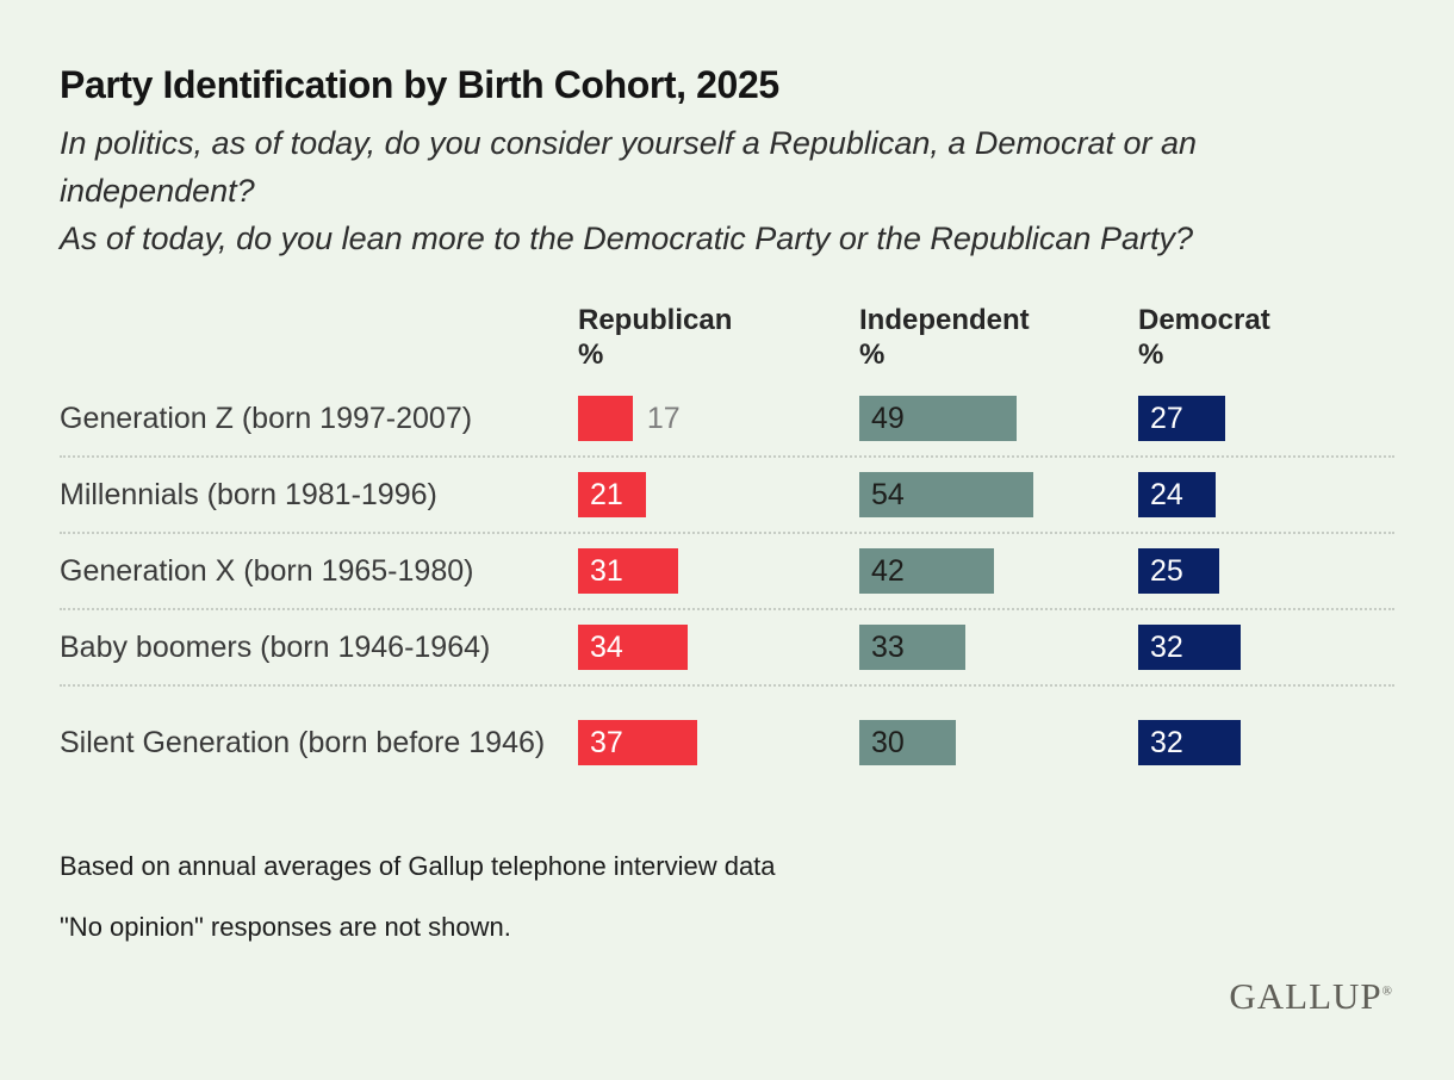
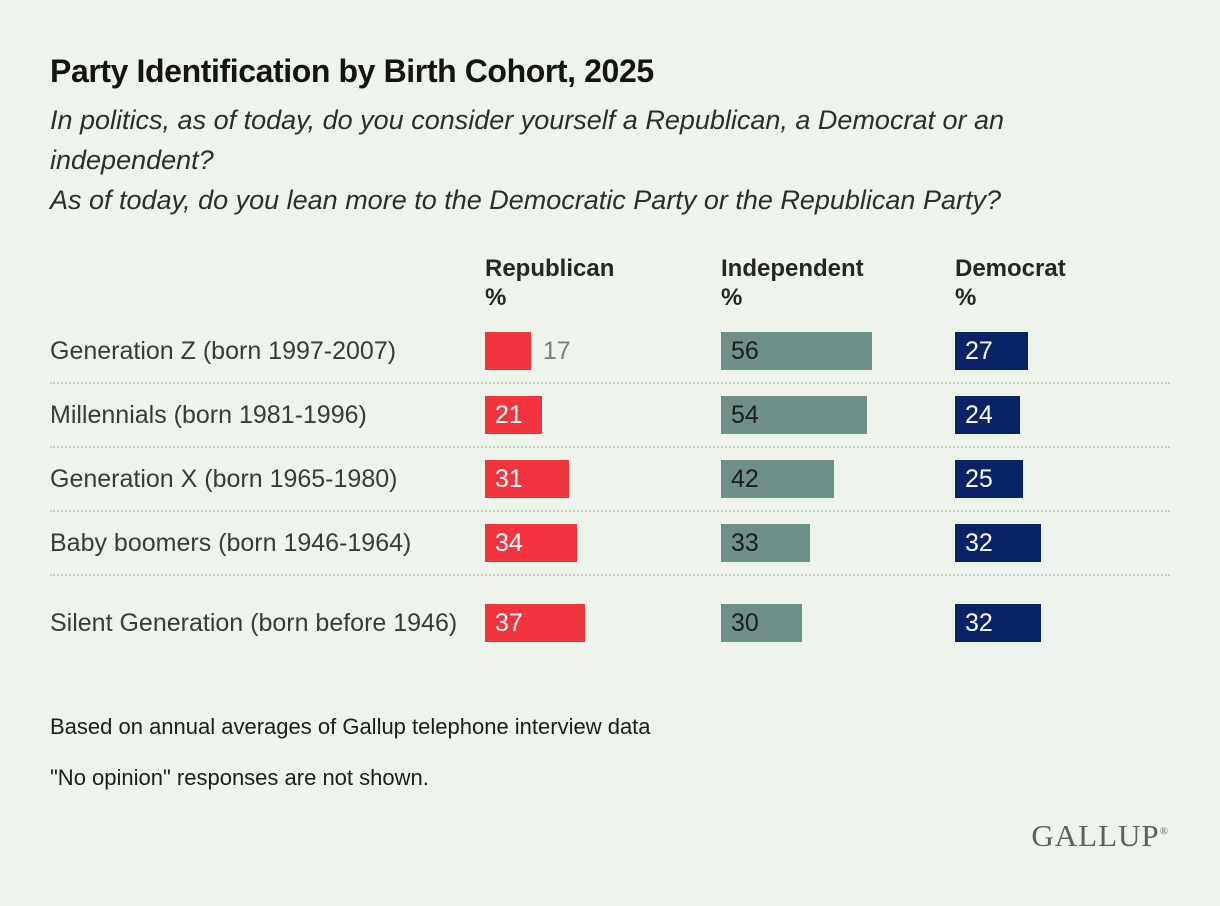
Independent/Generation Z (born 1997-2007): 49 -> 56
